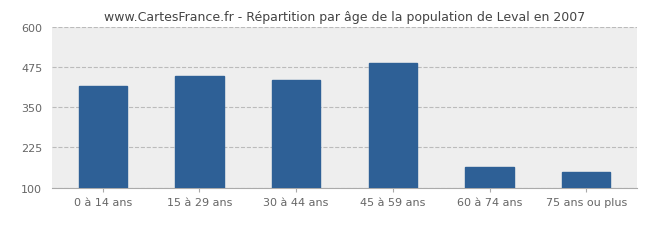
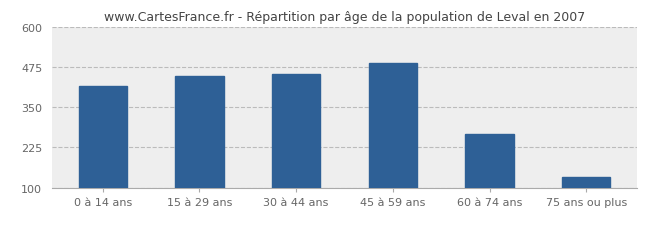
30 à 44 ans: 435 -> 452
60 à 74 ans: 165 -> 268
75 ans ou plus: 150 -> 133
